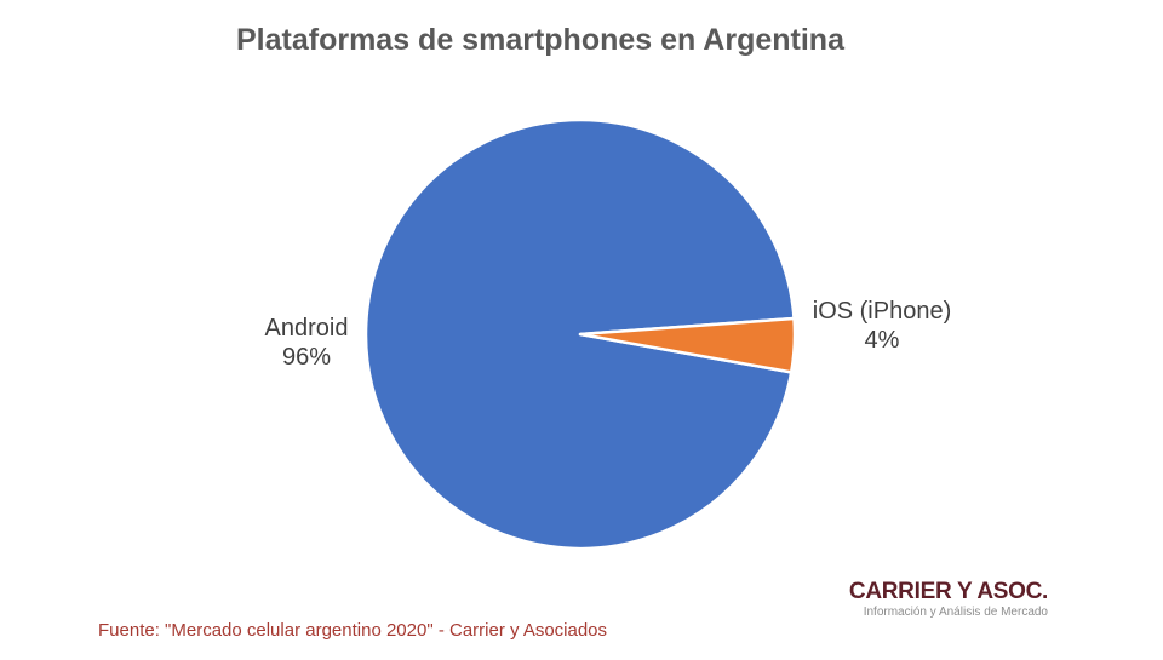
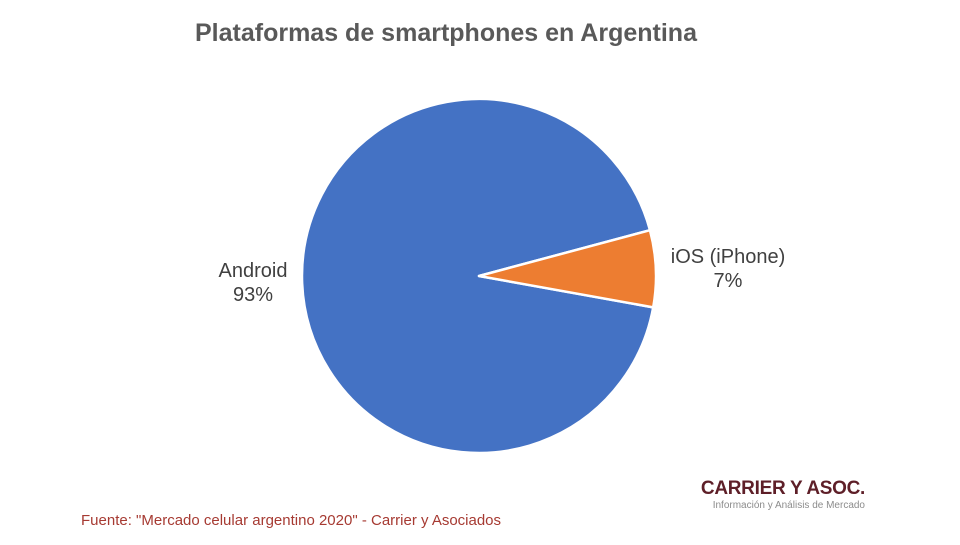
Android: 96% -> 93%
iOS (iPhone): 4% -> 7%
